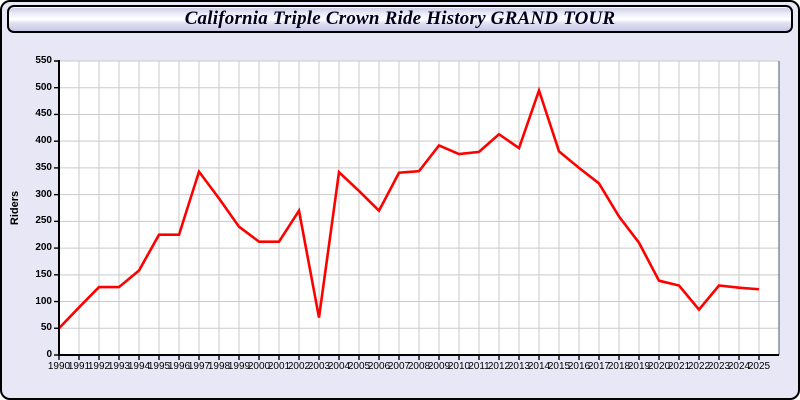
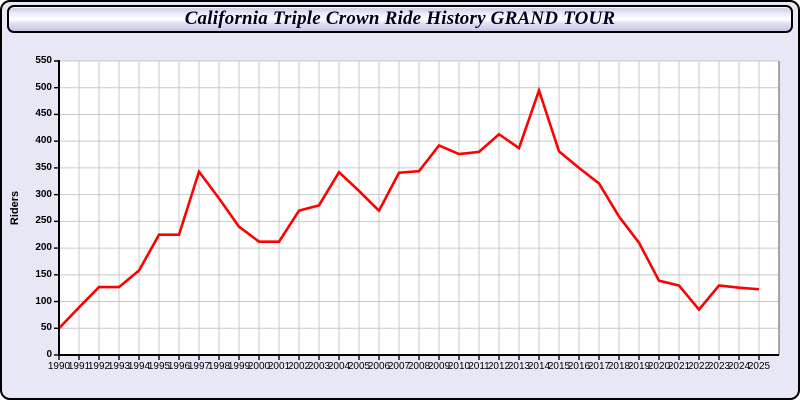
2003: 70 -> 280
